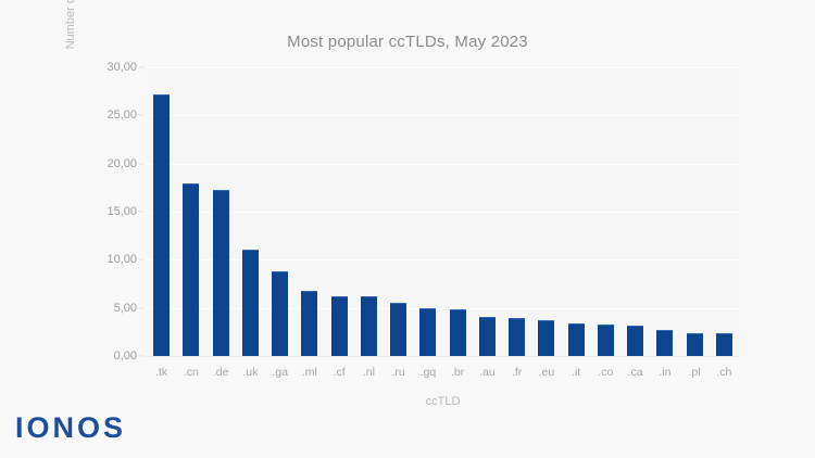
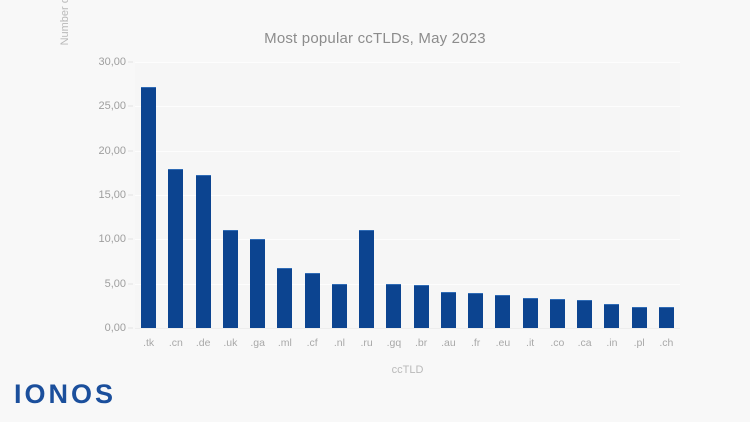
.ga: 9 -> 10
.nl: 6 -> 5
.ru: 6 -> 11
